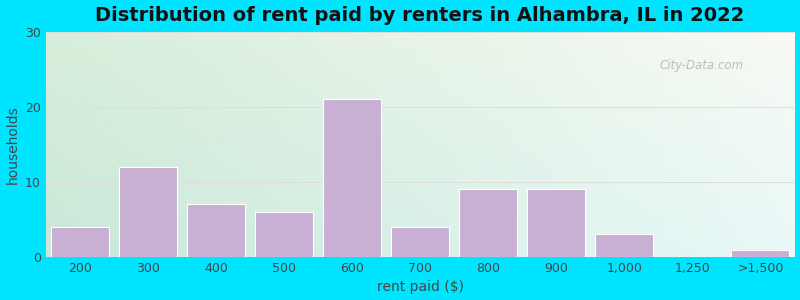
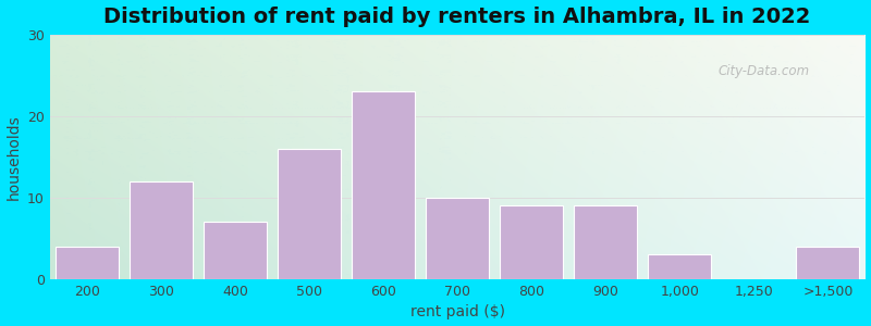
500: 6 -> 16
600: 21 -> 23
700: 4 -> 10
>1,500: 1 -> 4
